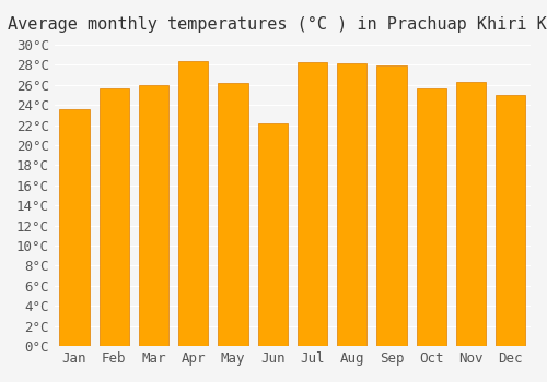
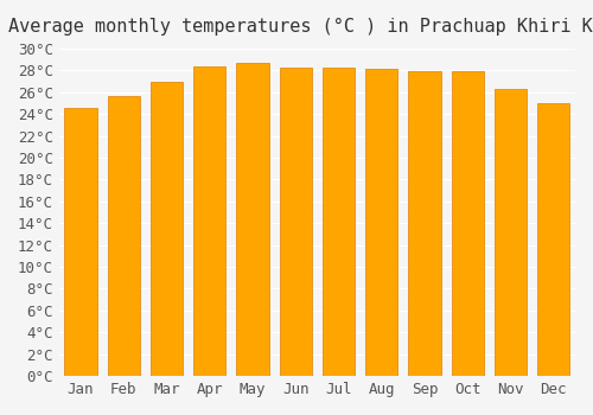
Jan: 23.6°C -> 24.6°C
Mar: 26.0°C -> 27.0°C
May: 26.2°C -> 28.7°C
Jun: 22.2°C -> 28.3°C
Oct: 25.6°C -> 27.9°C
